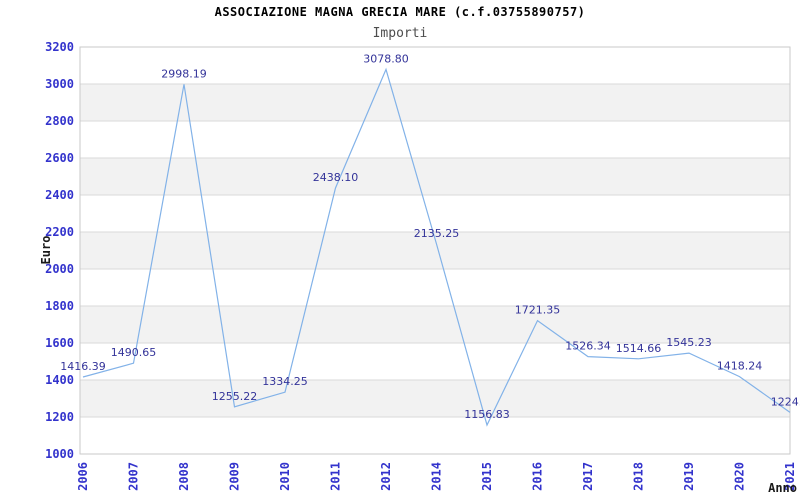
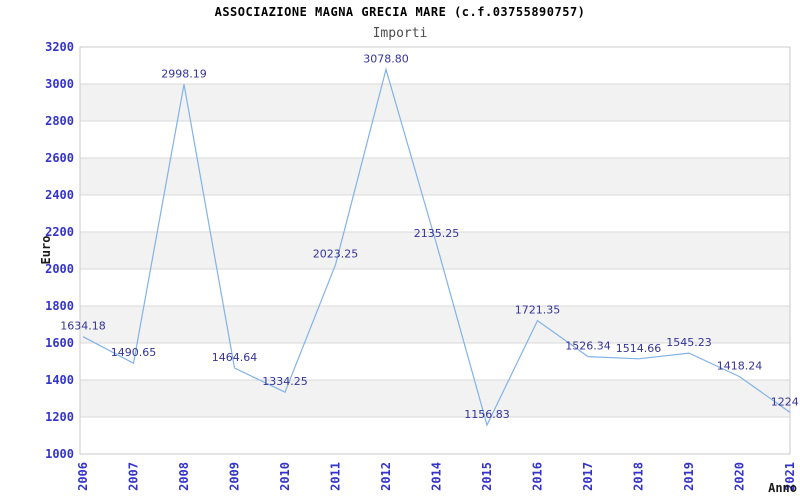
2006: 1416.39 -> 1634.18
2009: 1255.22 -> 1464.64
2011: 2438.10 -> 2023.25
